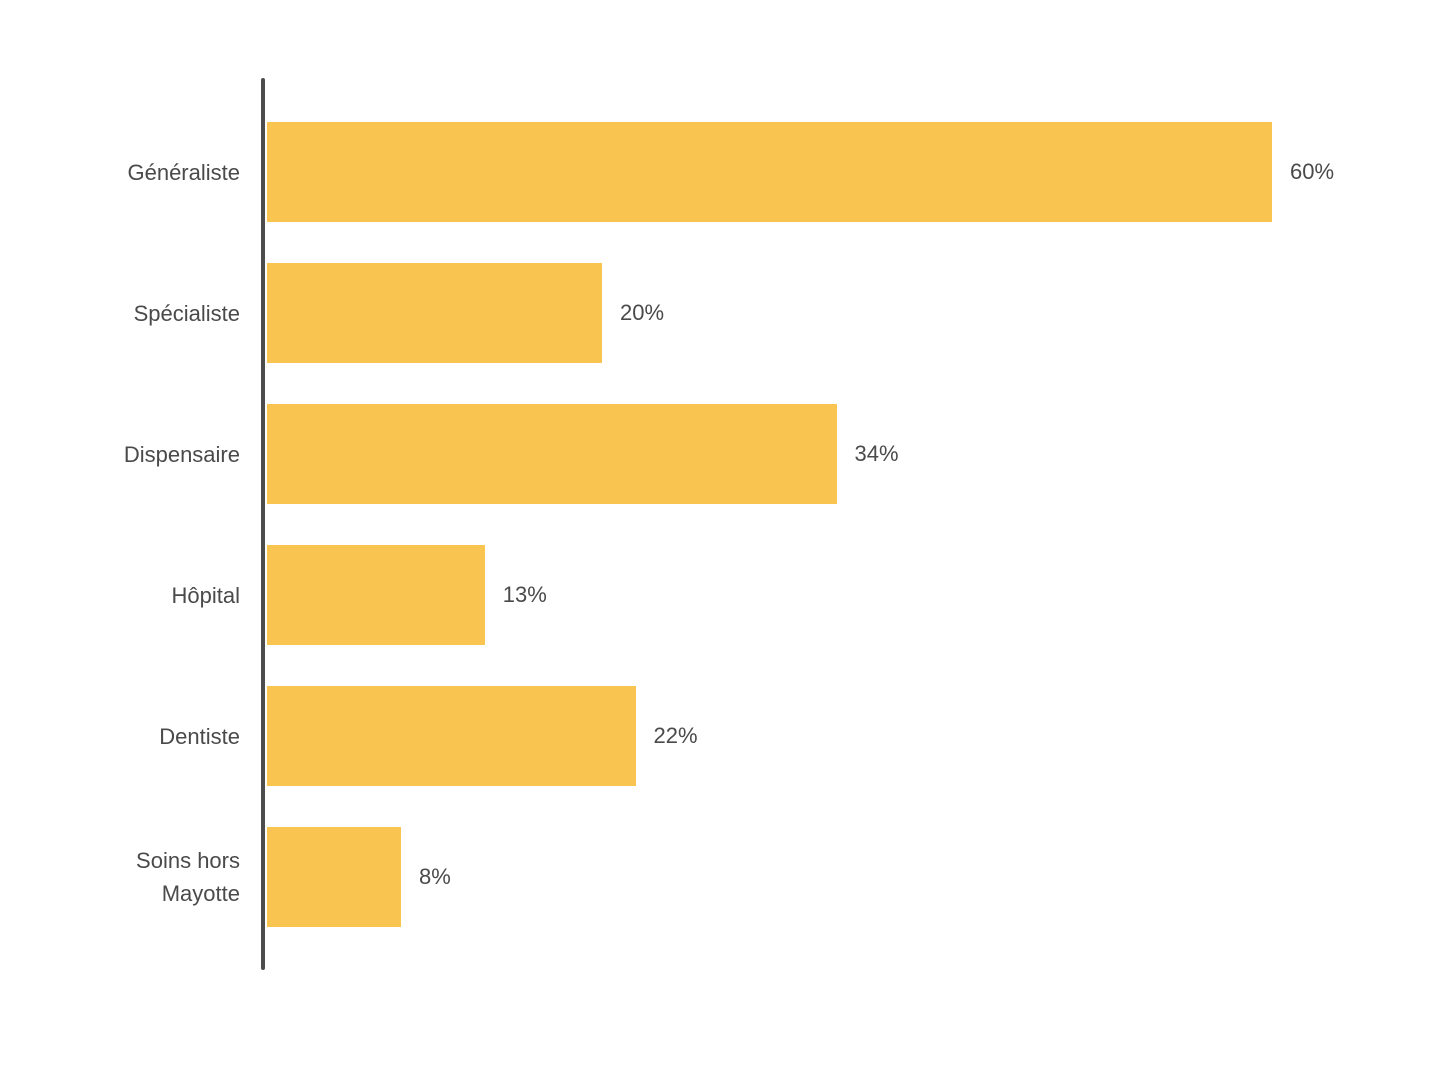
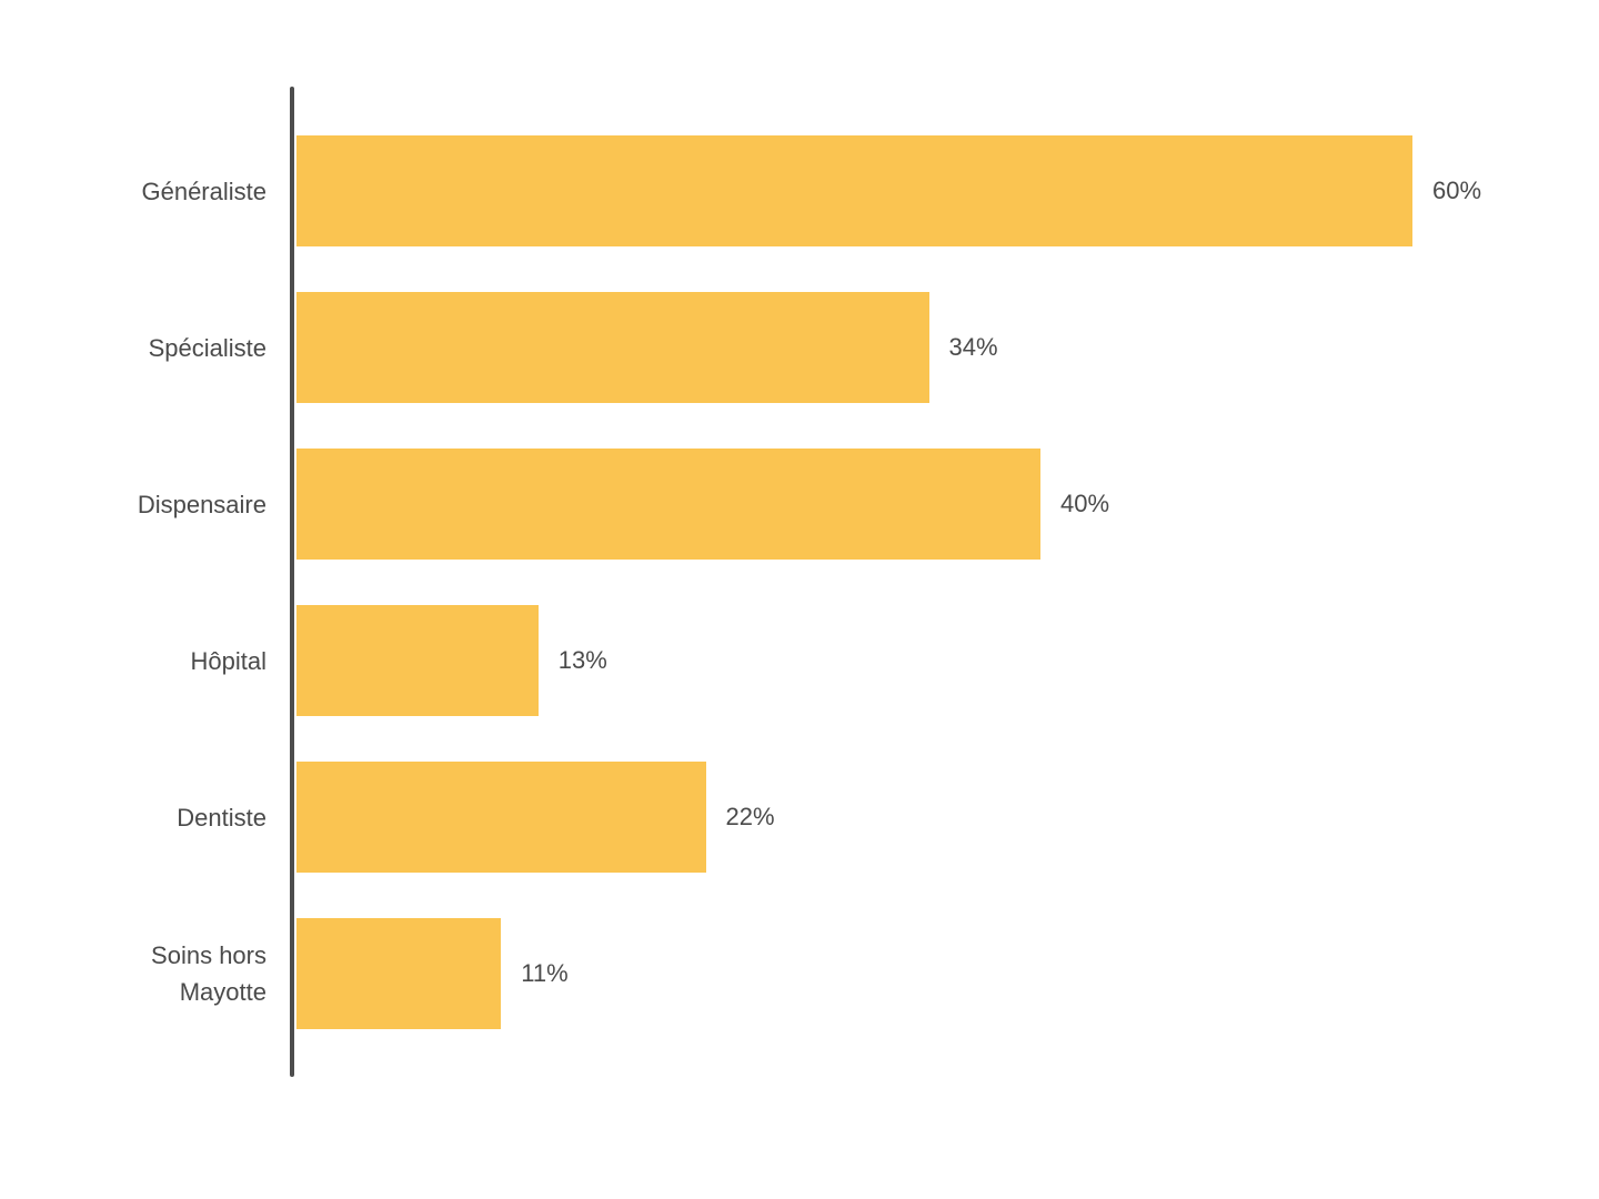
Spécialiste: 20% -> 34%
Dispensaire: 34% -> 40%
Soins hors Mayotte: 8% -> 11%
